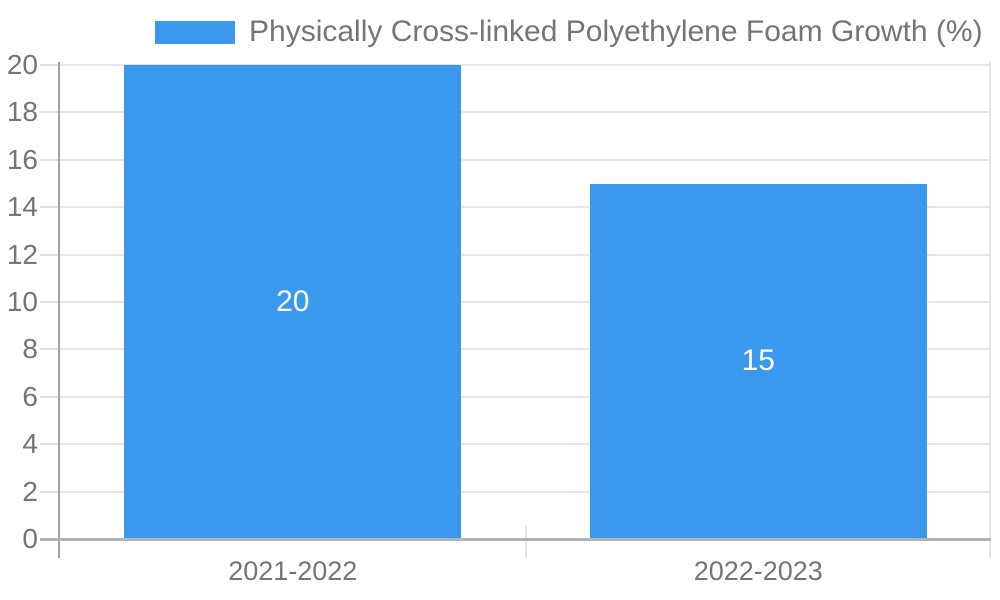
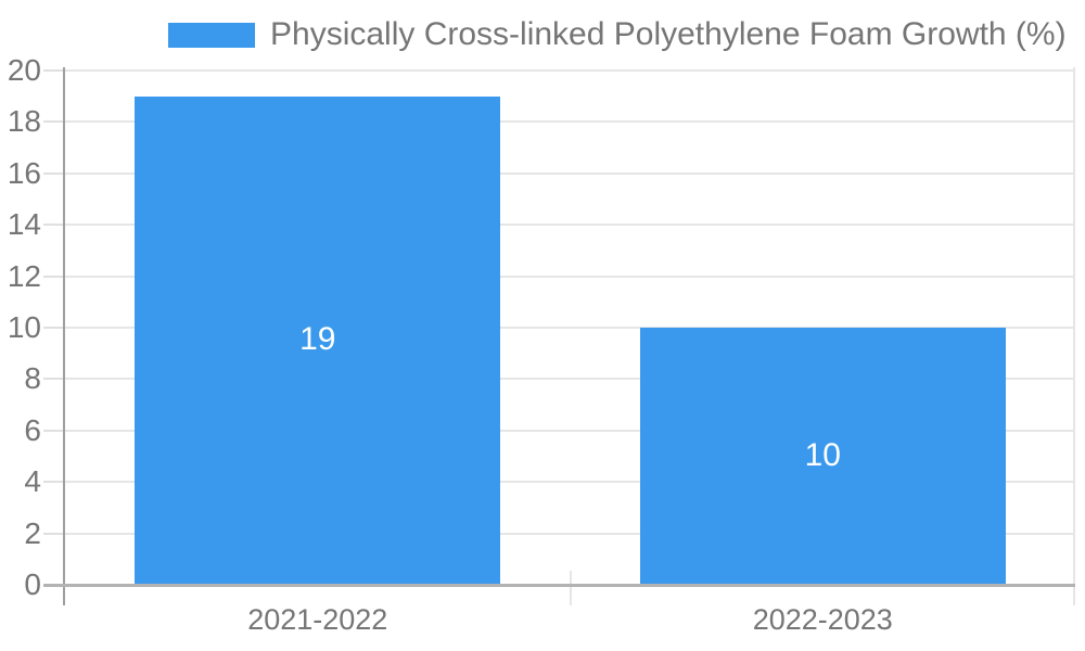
2021-2022: 20 -> 19
2022-2023: 15 -> 10
